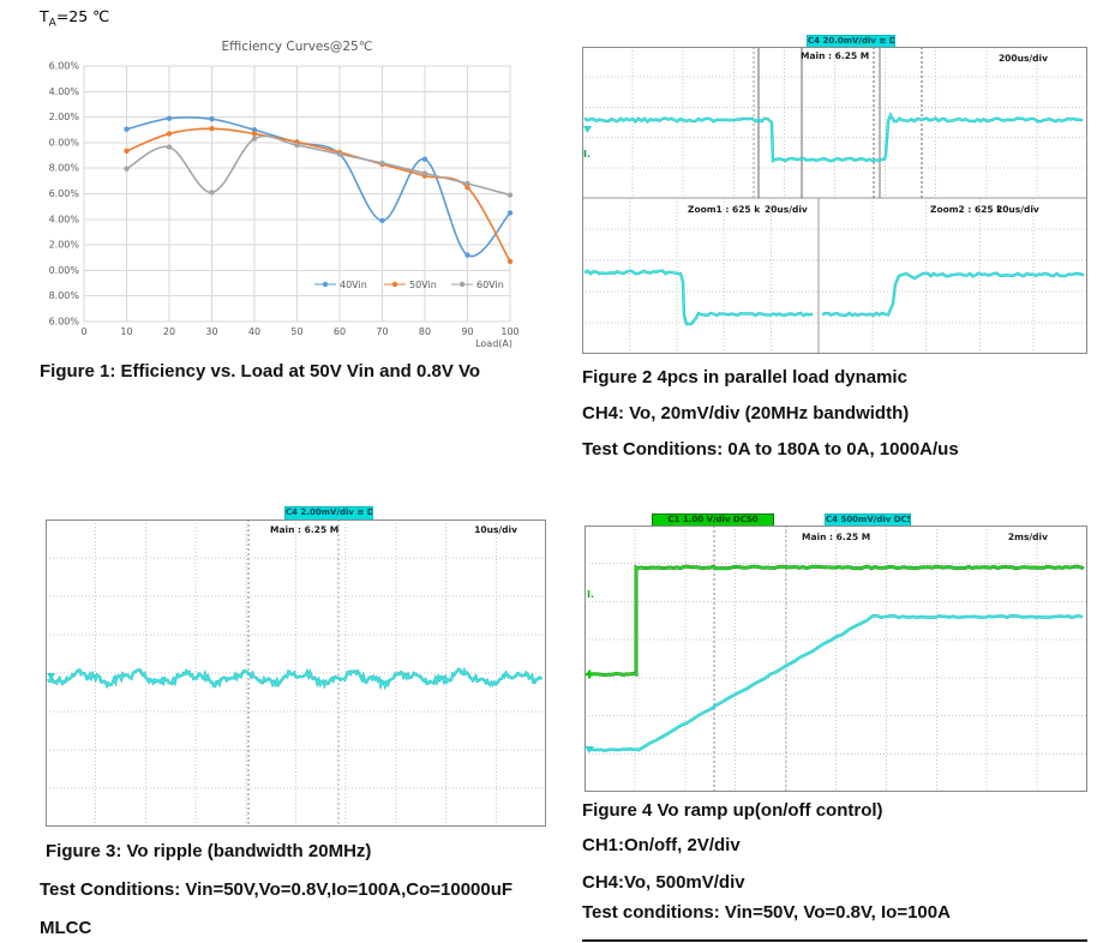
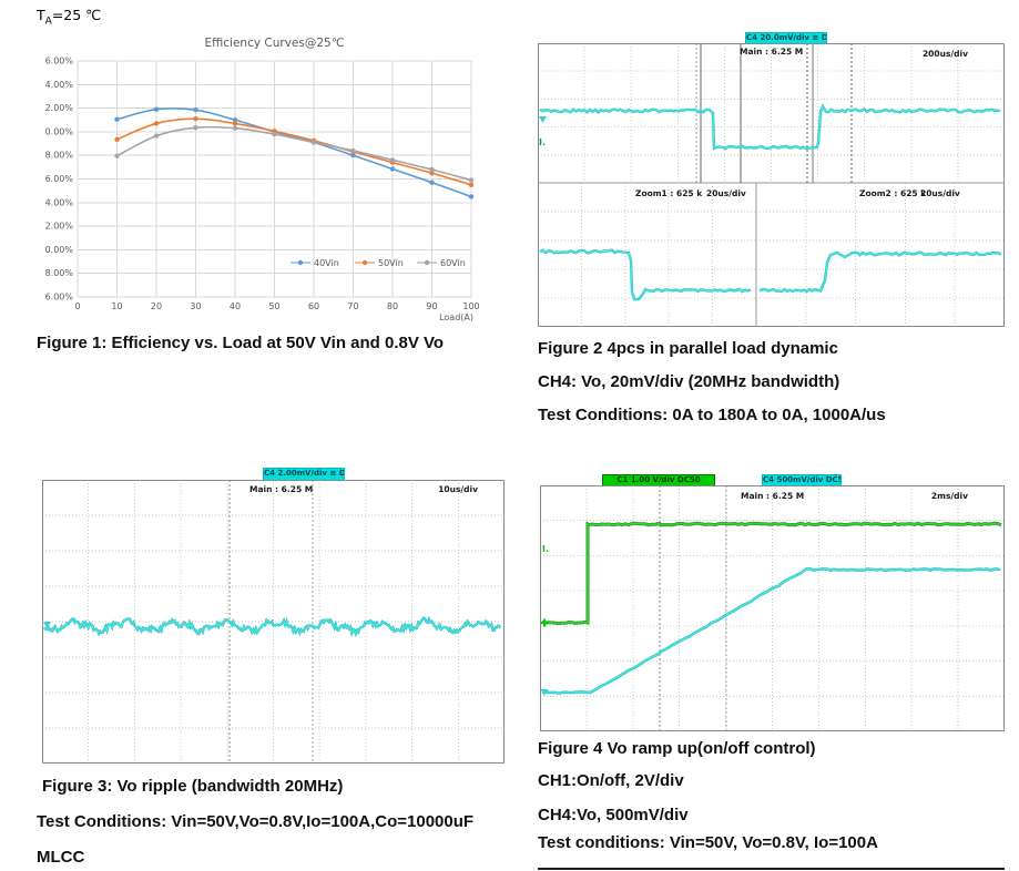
60Vin/30: 86.1% -> 90.3%
40Vin/70: 83.9% -> 88.0%
40Vin/80: 88.7% -> 86.8%
40Vin/90: 81.2% -> 85.7%
50Vin/100: 80.7% -> 85.5%
